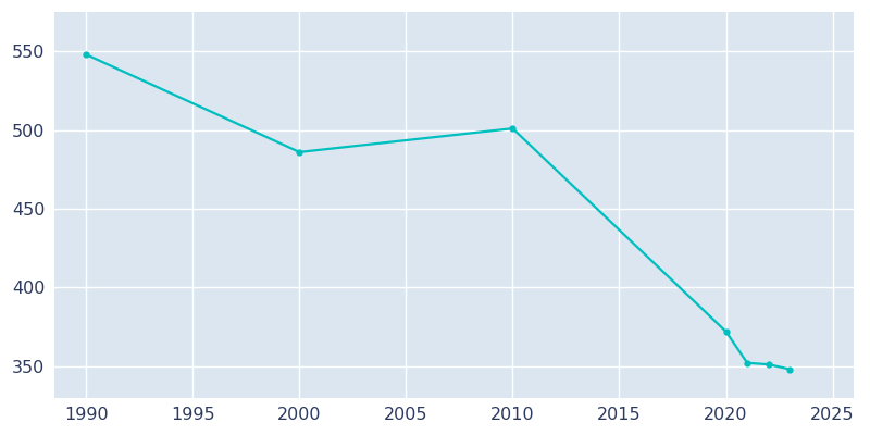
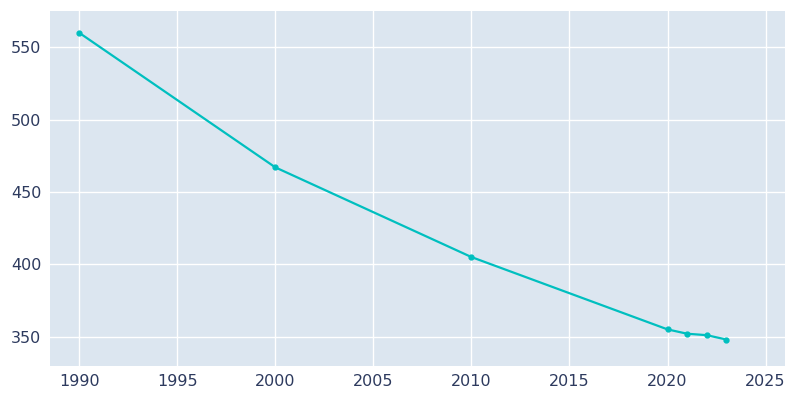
1990: 548 -> 560
2000: 486 -> 467
2010: 501 -> 405
2020: 372 -> 355
